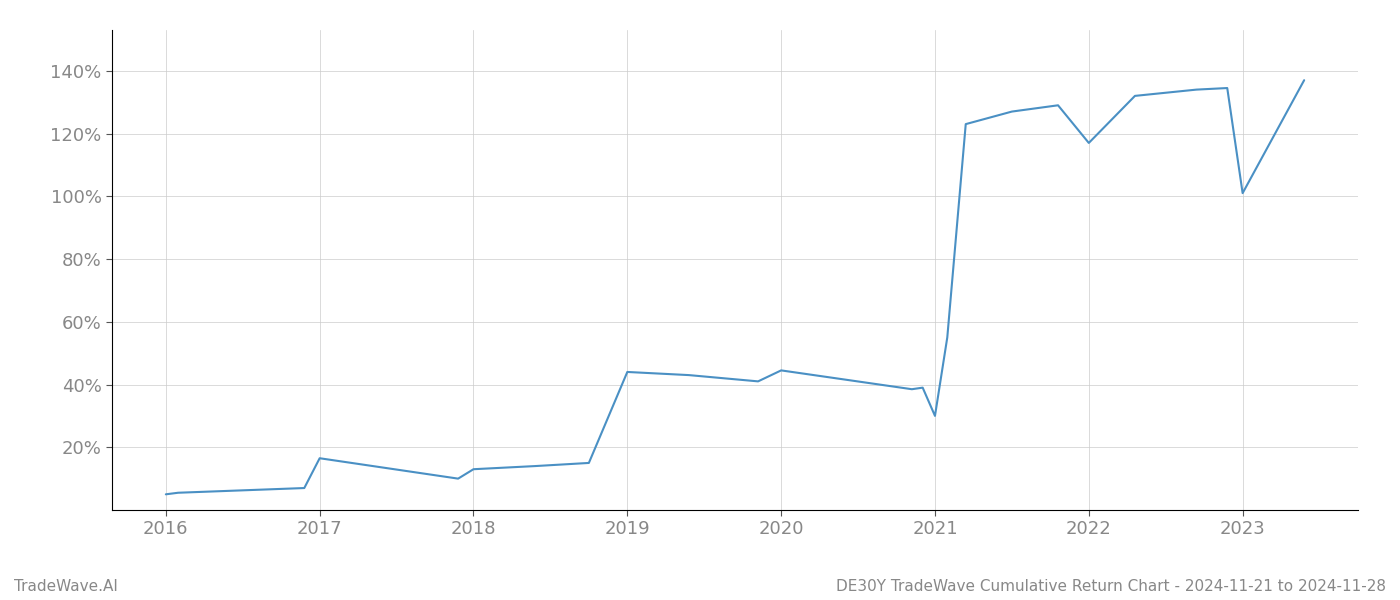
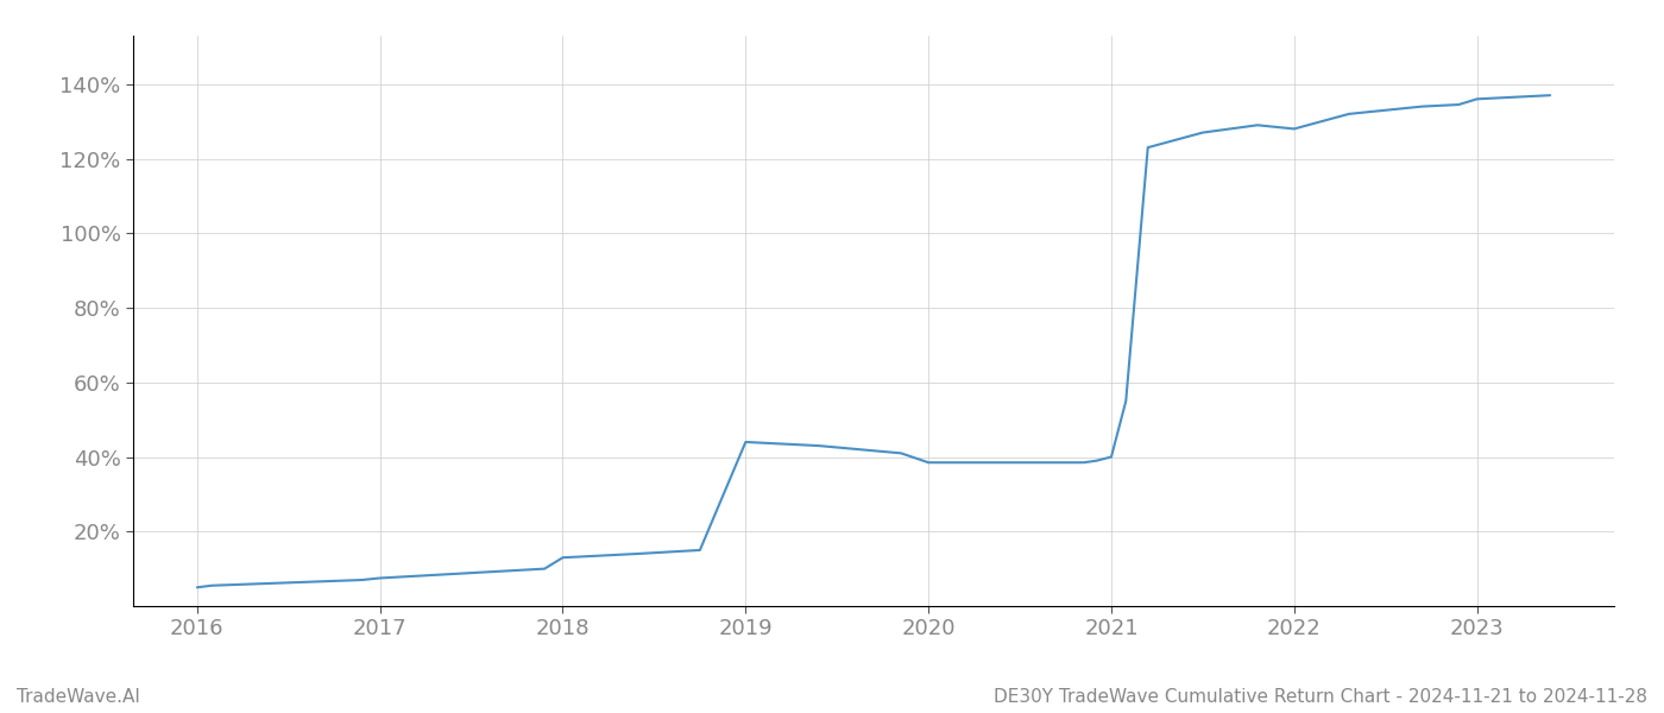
2017: 16.5% -> 7.5%
2020: 44.5% -> 38.5%
2021: 30.0% -> 40.0%
2022: 117.0% -> 128.0%
2023: 101.0% -> 136.0%
